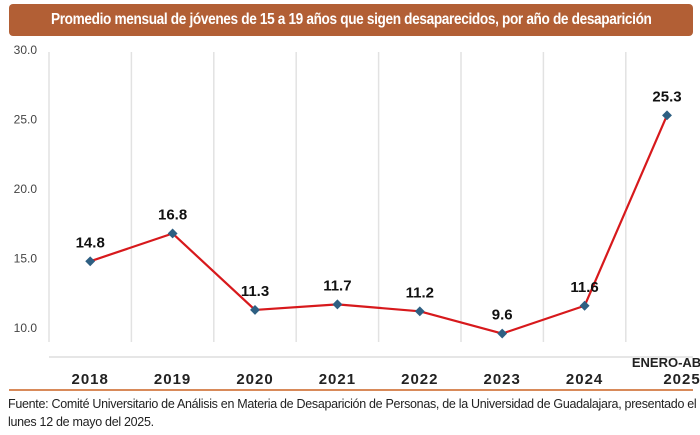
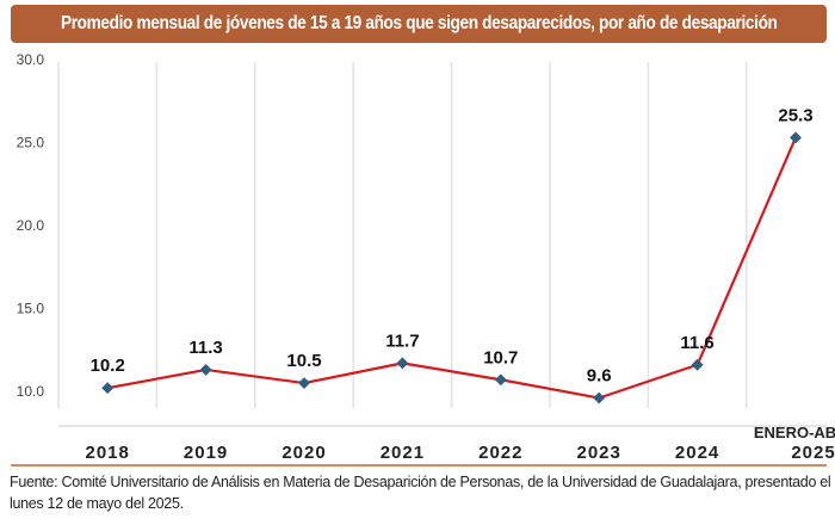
2018: 14.8 -> 10.2
2019: 16.8 -> 11.3
2020: 11.3 -> 10.5
2022: 11.2 -> 10.7
